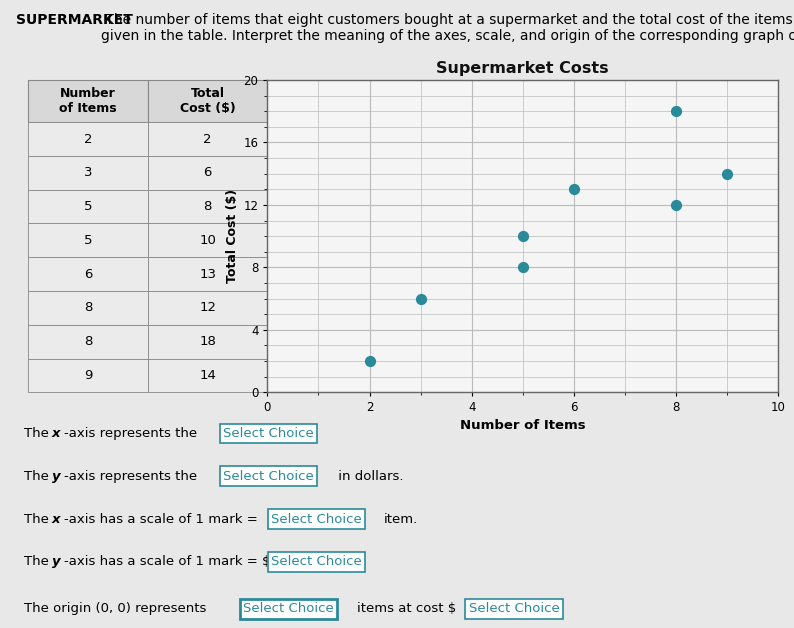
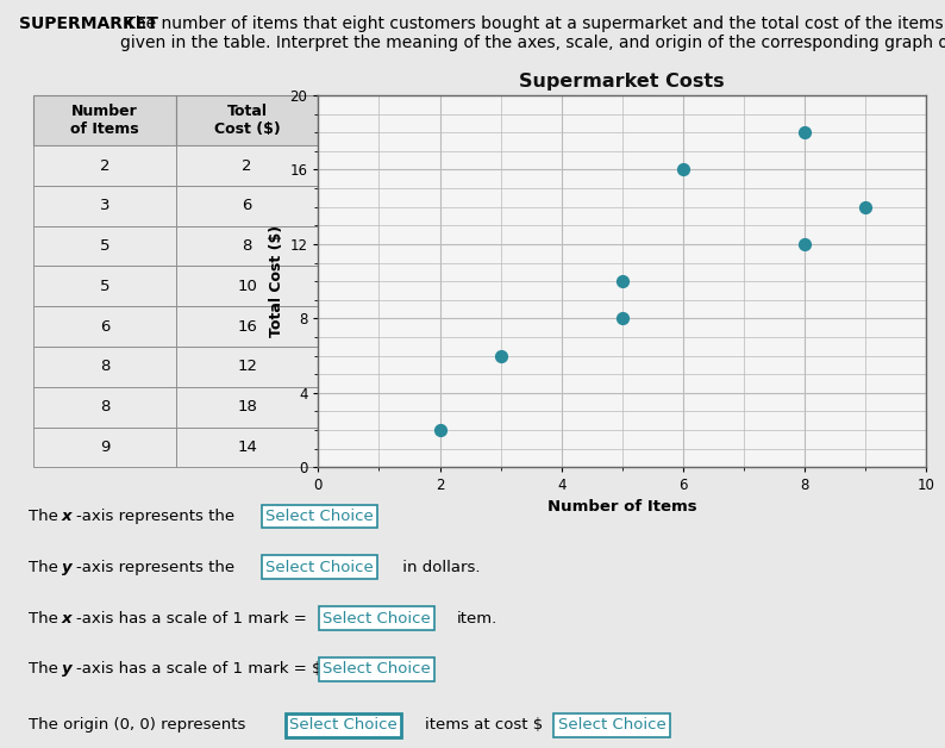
6: 13 -> 16
